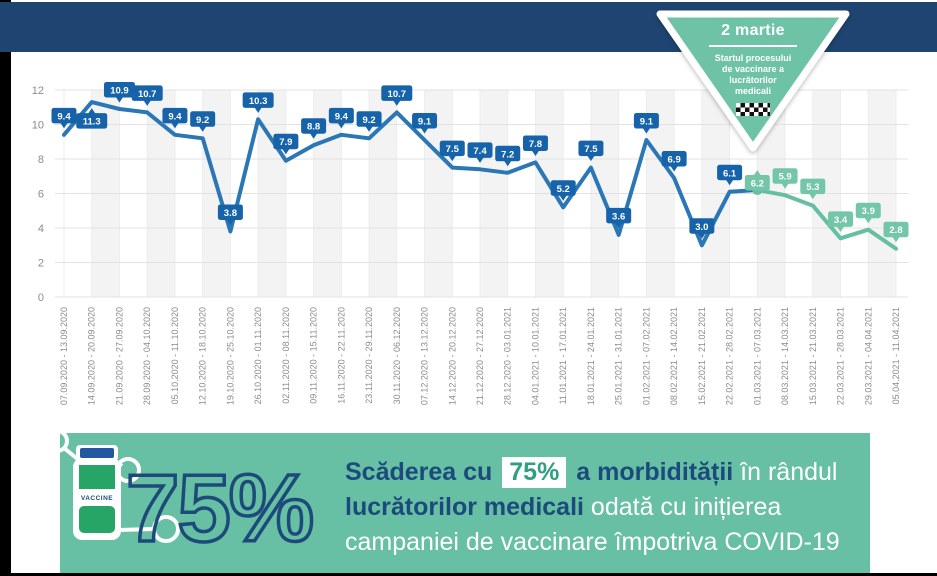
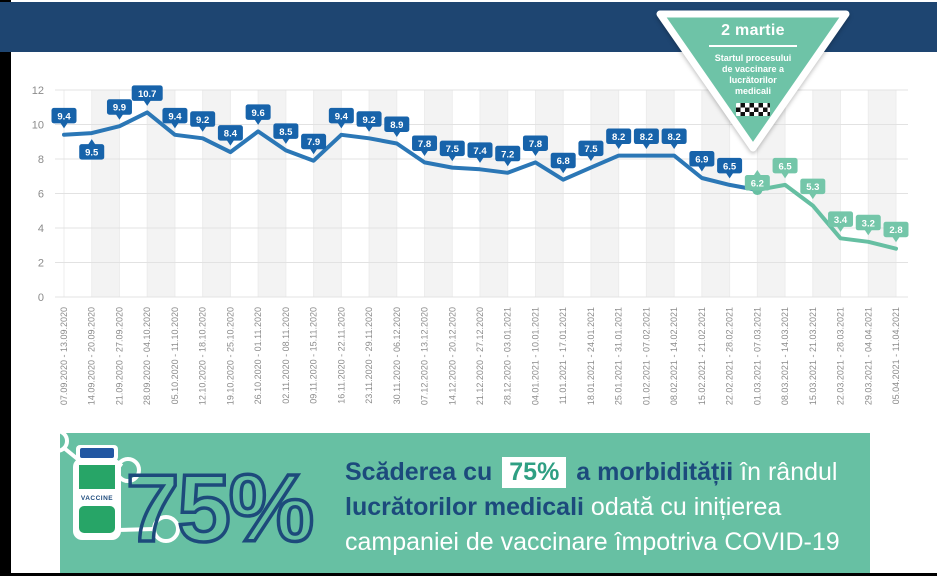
14.09.2020 - 20.09.2020: 11.3 -> 9.5
21.09.2020 - 27.09.2020: 10.9 -> 9.9
19.10.2020 - 25.10.2020: 3.8 -> 8.4
26.10.2020 - 01.11.2020: 10.3 -> 9.6
02.11.2020 - 08.11.2020: 7.9 -> 8.5
09.11.2020 - 15.11.2020: 8.8 -> 7.9
30.11.2020 - 06.12.2020: 10.7 -> 8.9
07.12.2020 - 13.12.2020: 9.1 -> 7.8
11.01.2021 - 17.01.2021: 5.2 -> 6.8
25.01.2021 - 31.01.2021: 3.6 -> 8.2
01.02.2021 - 07.02.2021: 9.1 -> 8.2
08.02.2021 - 14.02.2021: 6.9 -> 8.2
15.02.2021 - 21.02.2021: 3.0 -> 6.9
22.02.2021 - 28.02.2021: 6.1 -> 6.5
08.03.2021 - 14.03.2021: 5.9 -> 6.5
29.03.2021 - 04.04.2021: 3.9 -> 3.2
